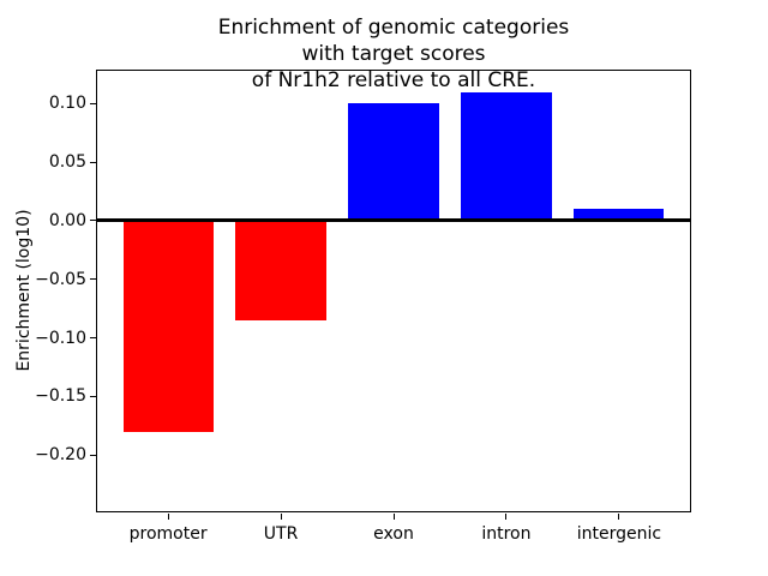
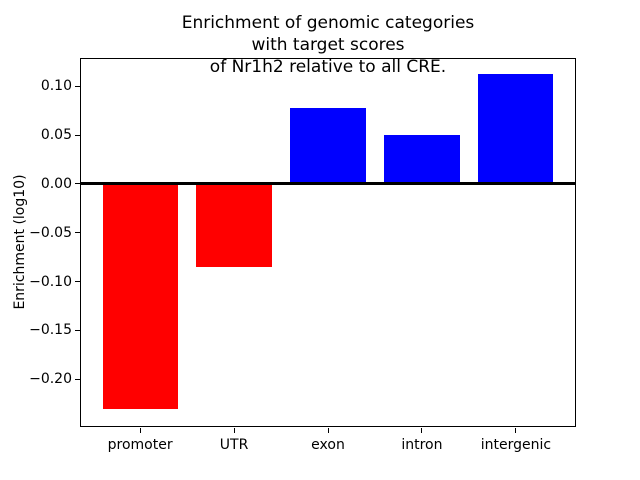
promoter: -0.18 -> -0.23
exon: 0.10 -> 0.08
intron: 0.11 -> 0.05
intergenic: 0.01 -> 0.11
